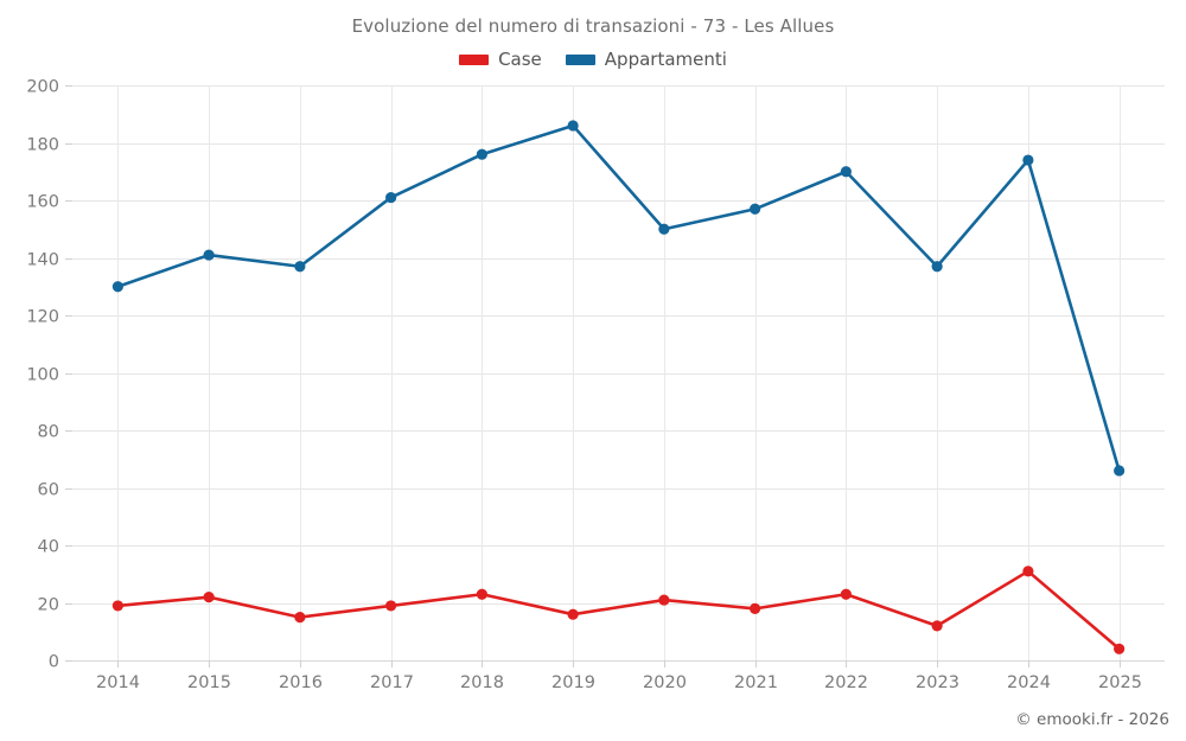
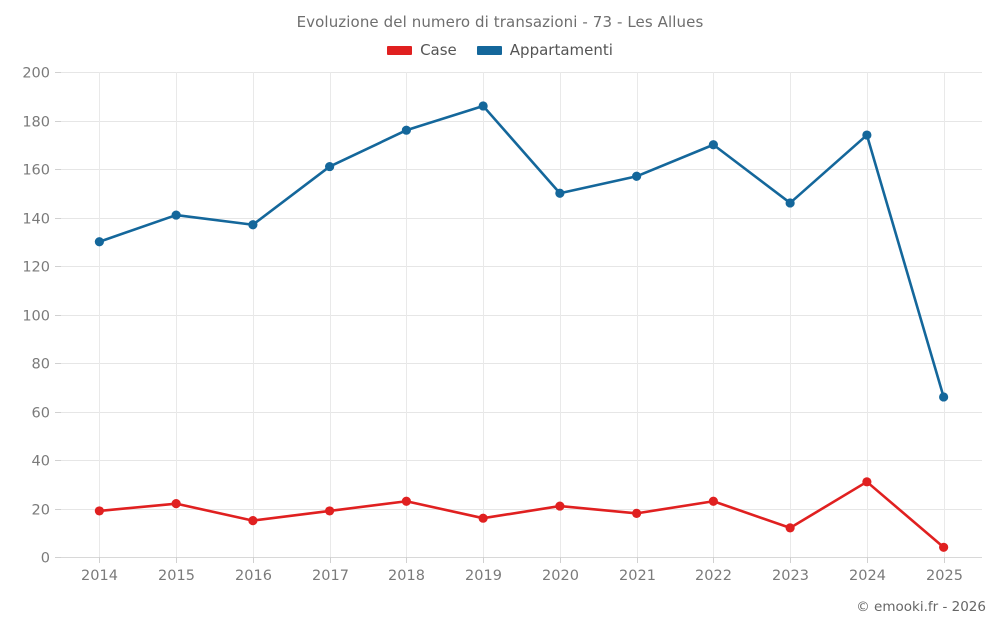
Appartamenti/2023: 137 -> 146
